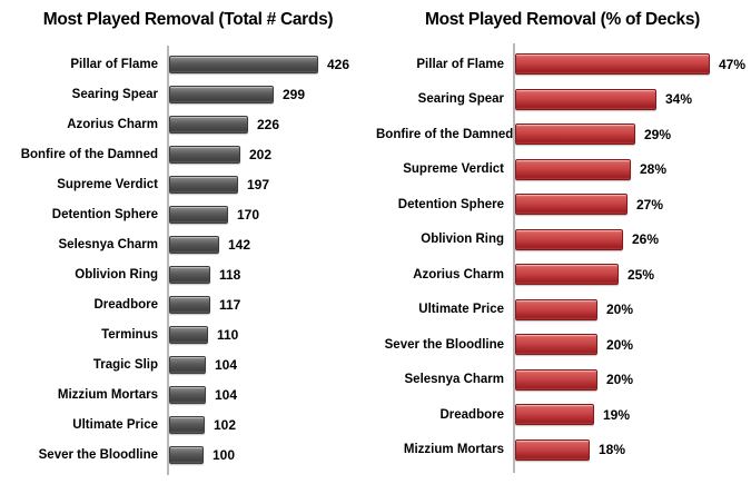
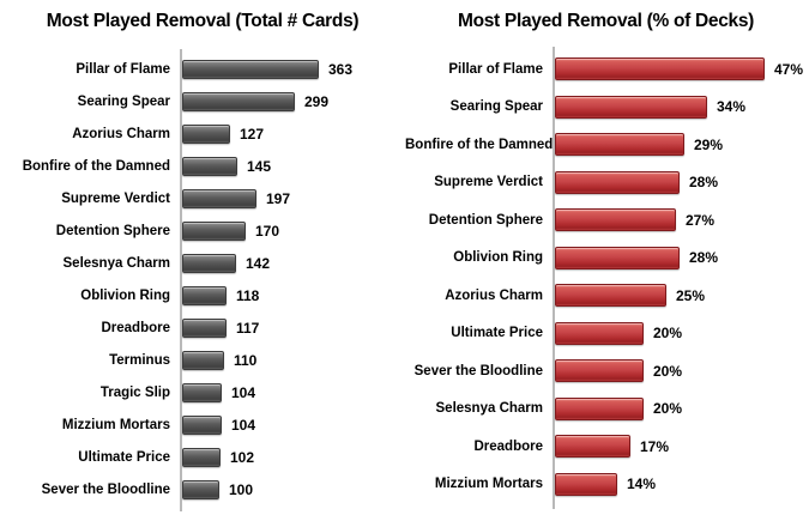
Most Played Removal (Total # Cards)/Pillar of Flame: 426 -> 363
Most Played Removal (Total # Cards)/Azorius Charm: 226 -> 127
Most Played Removal (Total # Cards)/Bonfire of the Damned: 202 -> 145
Most Played Removal (% of Decks)/Oblivion Ring: 26% -> 28%
Most Played Removal (% of Decks)/Dreadbore: 19% -> 17%
Most Played Removal (% of Decks)/Mizzium Mortars: 18% -> 14%
